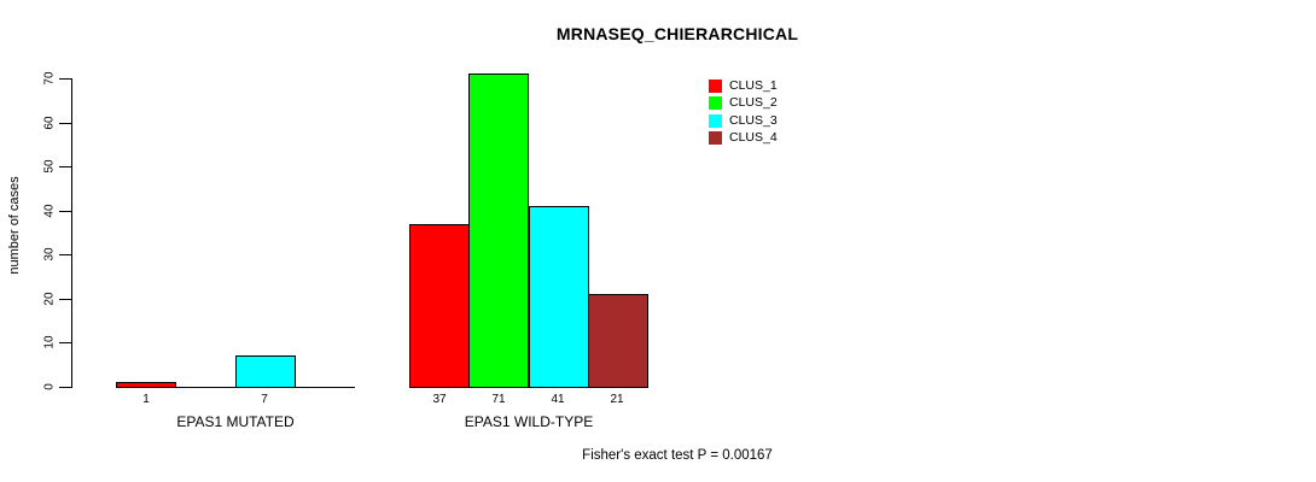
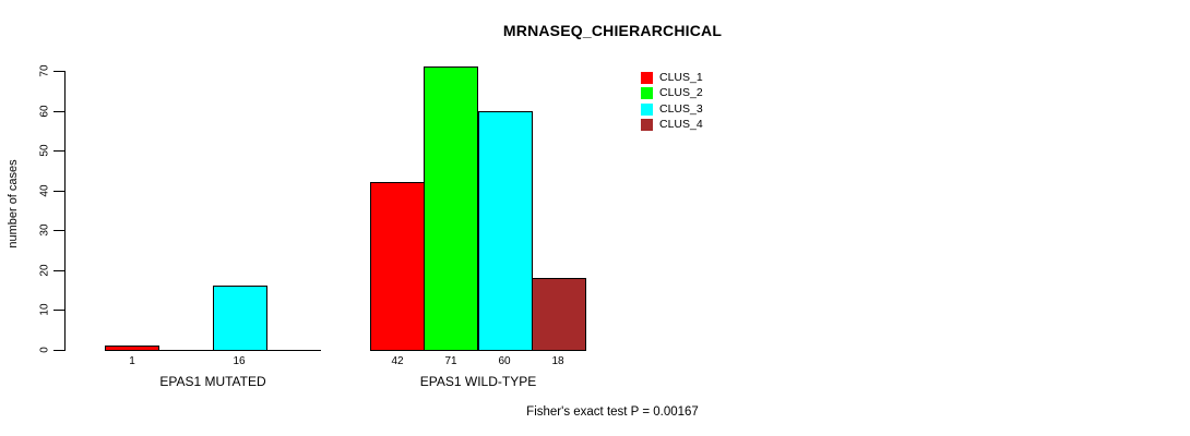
CLUS_3/EPAS1 MUTATED: 7 -> 16
CLUS_1/EPAS1 WILD-TYPE: 37 -> 42
CLUS_3/EPAS1 WILD-TYPE: 41 -> 60
CLUS_4/EPAS1 WILD-TYPE: 21 -> 18
